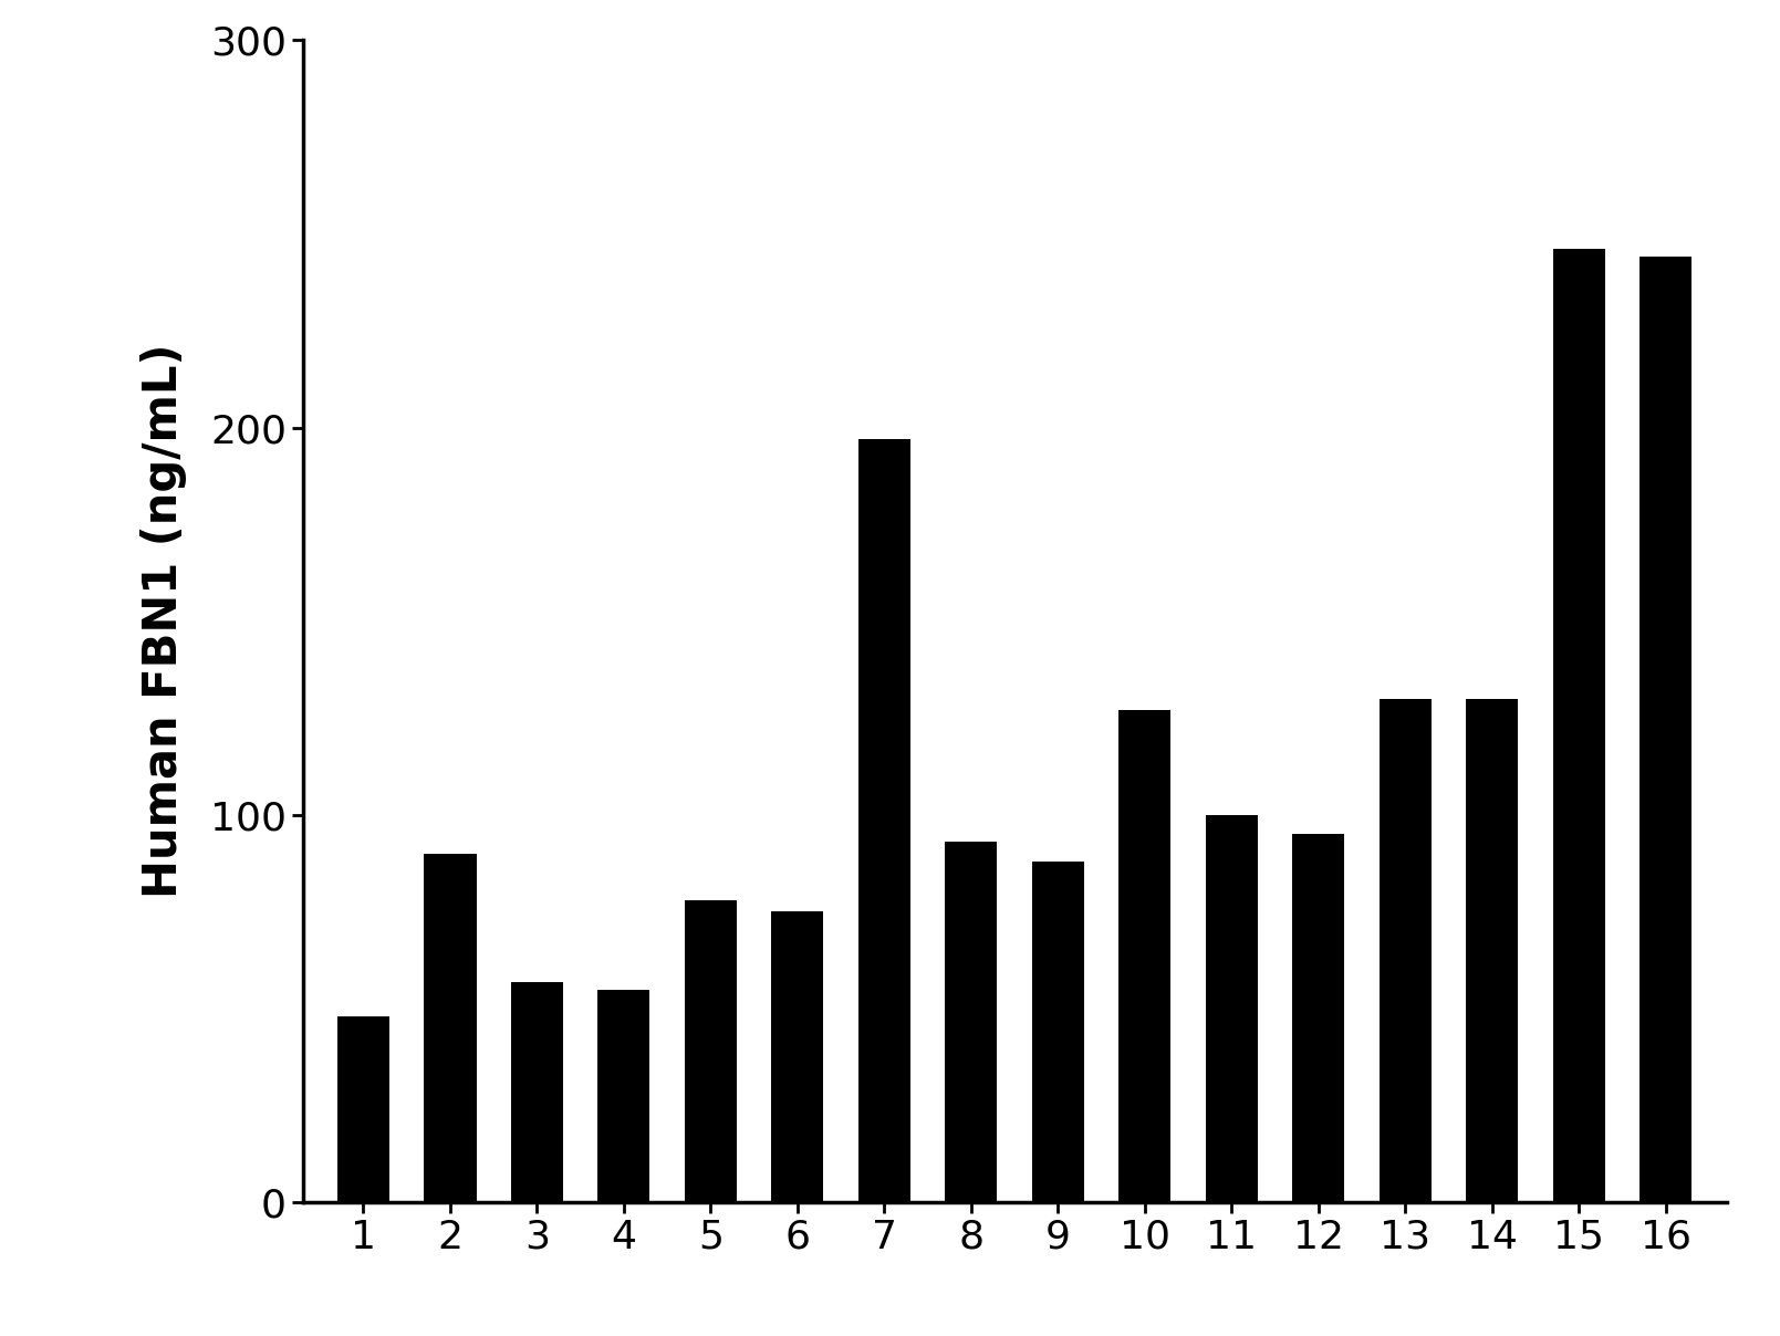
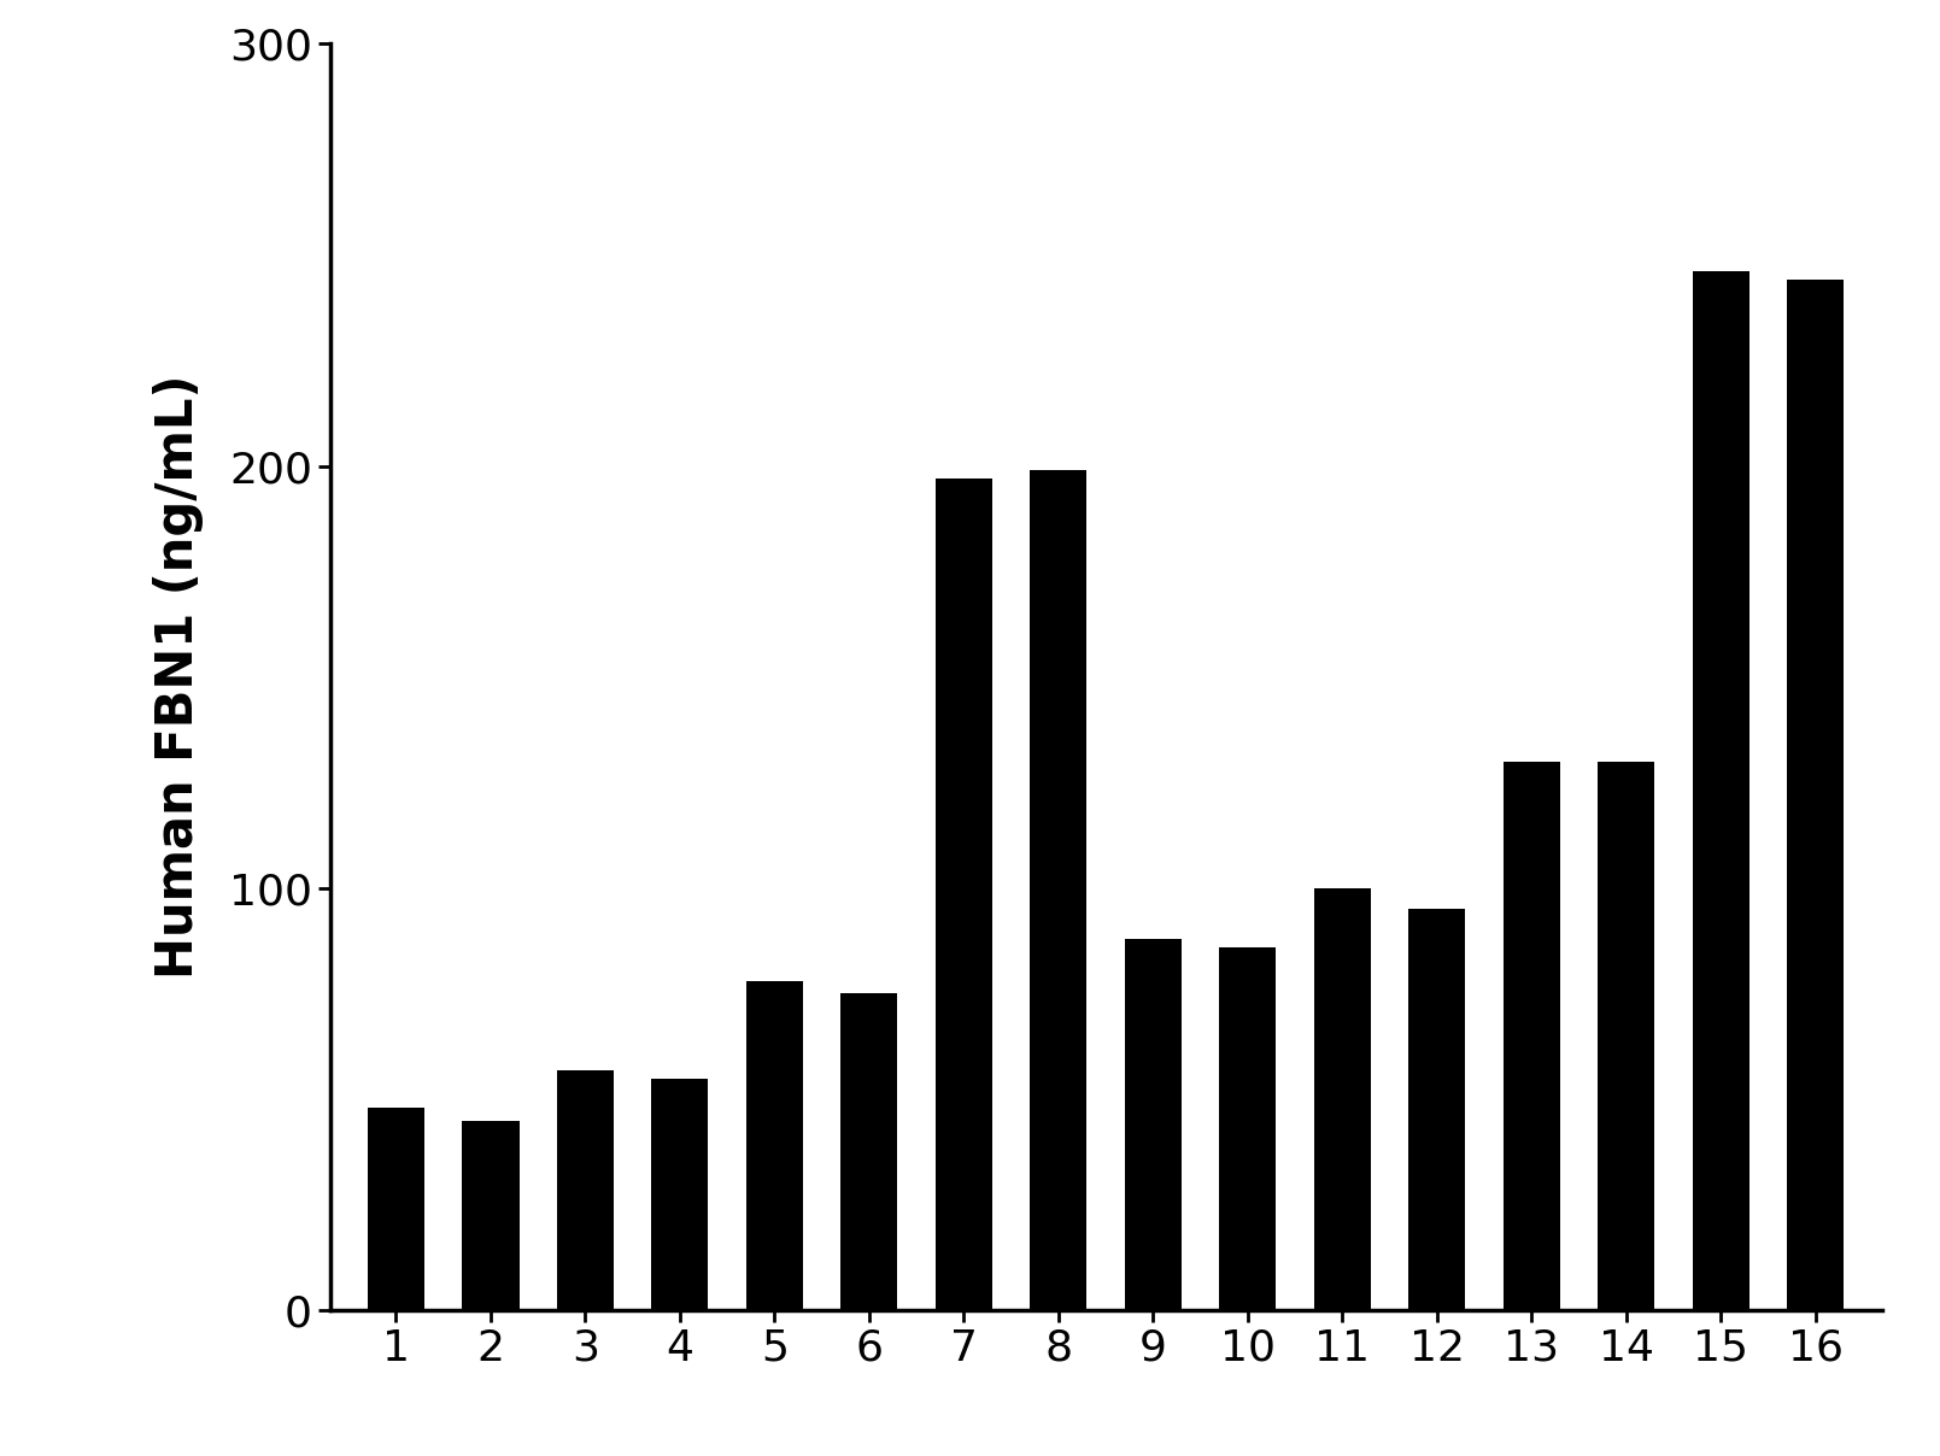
2: 90 -> 45
8: 93 -> 199
10: 127 -> 86
